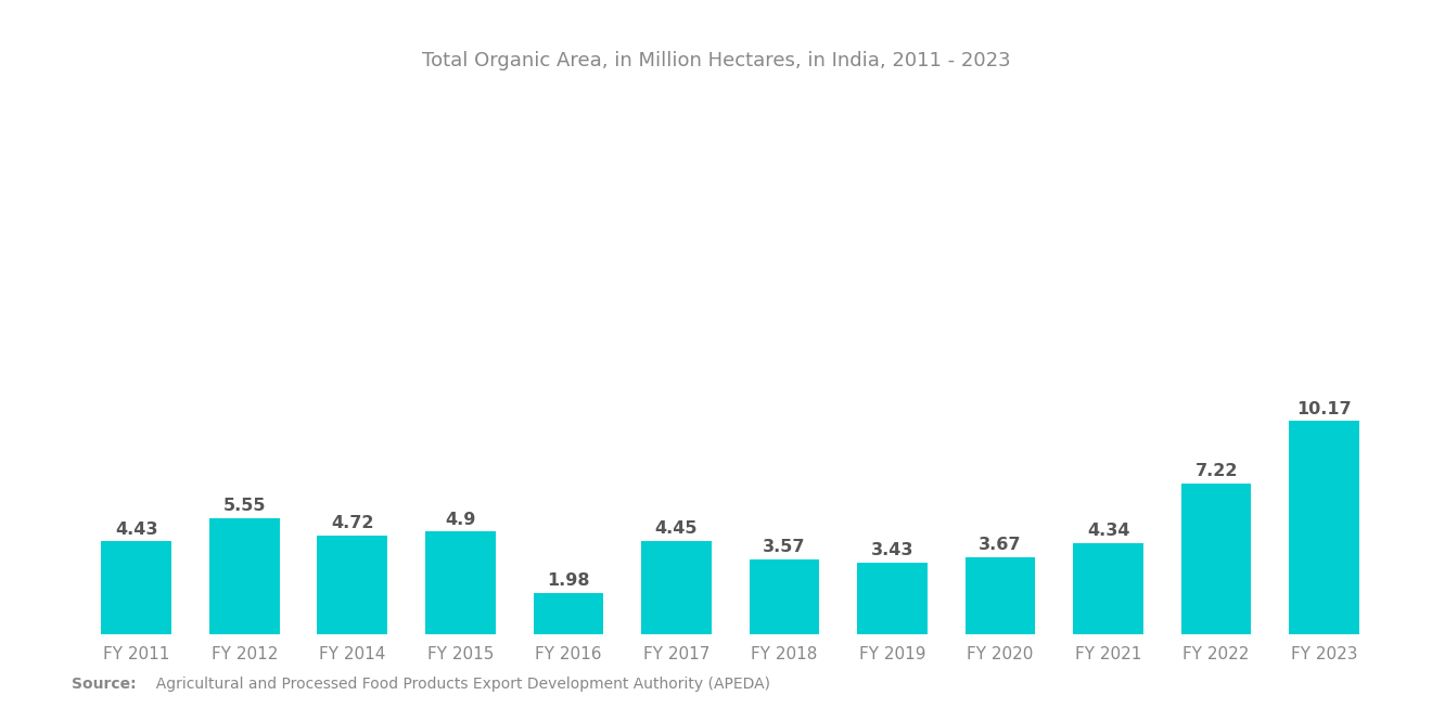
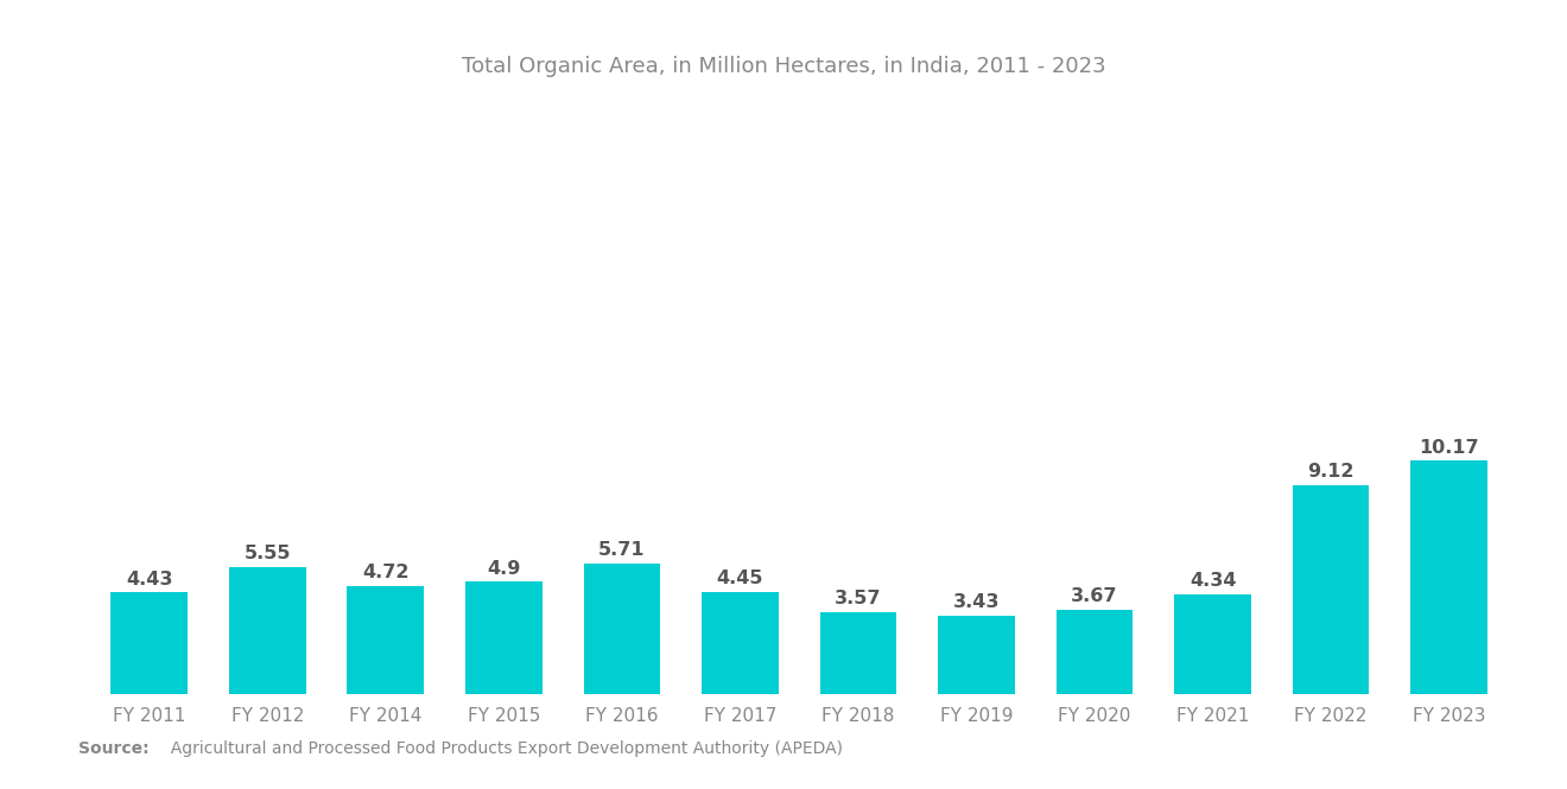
FY 2016: 1.98 -> 5.71
FY 2022: 7.22 -> 9.12
